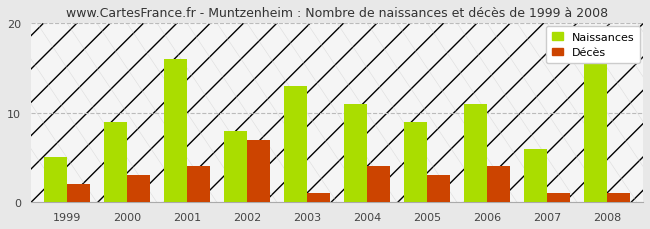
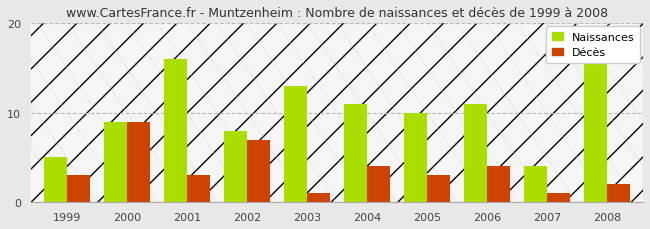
Décès/1999: 2 -> 3
Décès/2000: 3 -> 9
Décès/2001: 4 -> 3
Naissances/2005: 9 -> 10
Naissances/2007: 6 -> 4
Décès/2008: 1 -> 2
